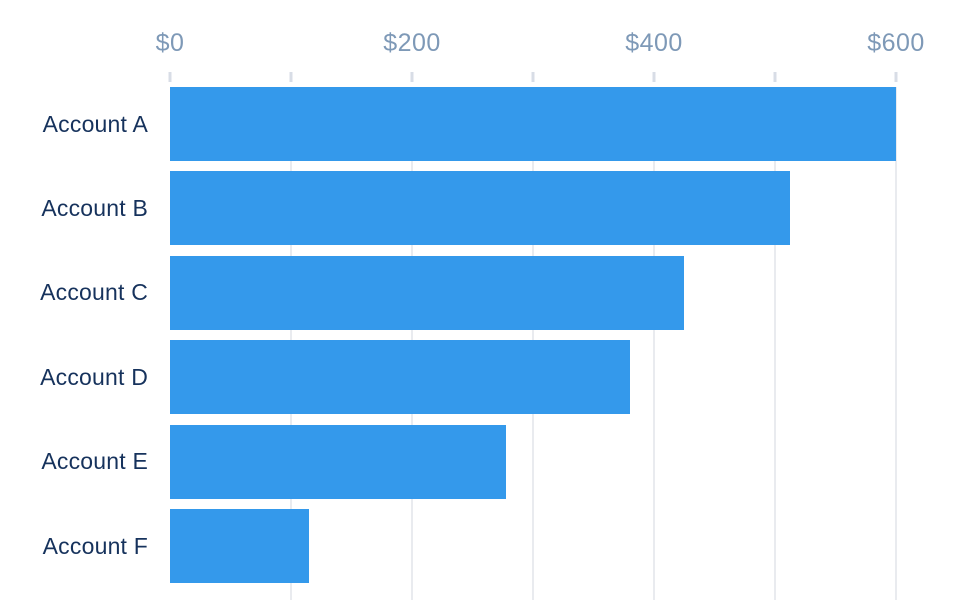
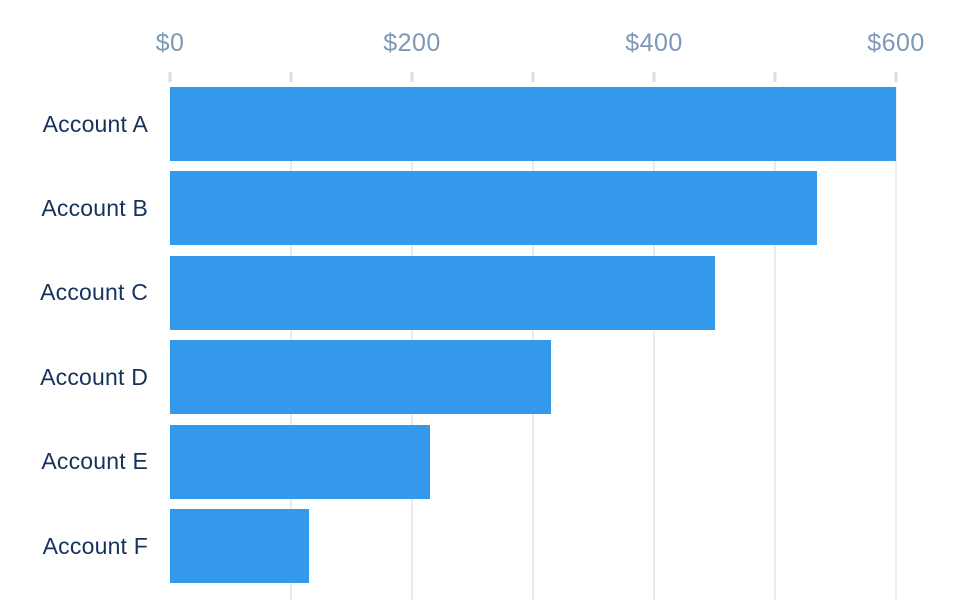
Account B: $512 -> $535
Account C: $425 -> $450
Account D: $380 -> $315
Account E: $278 -> $215
